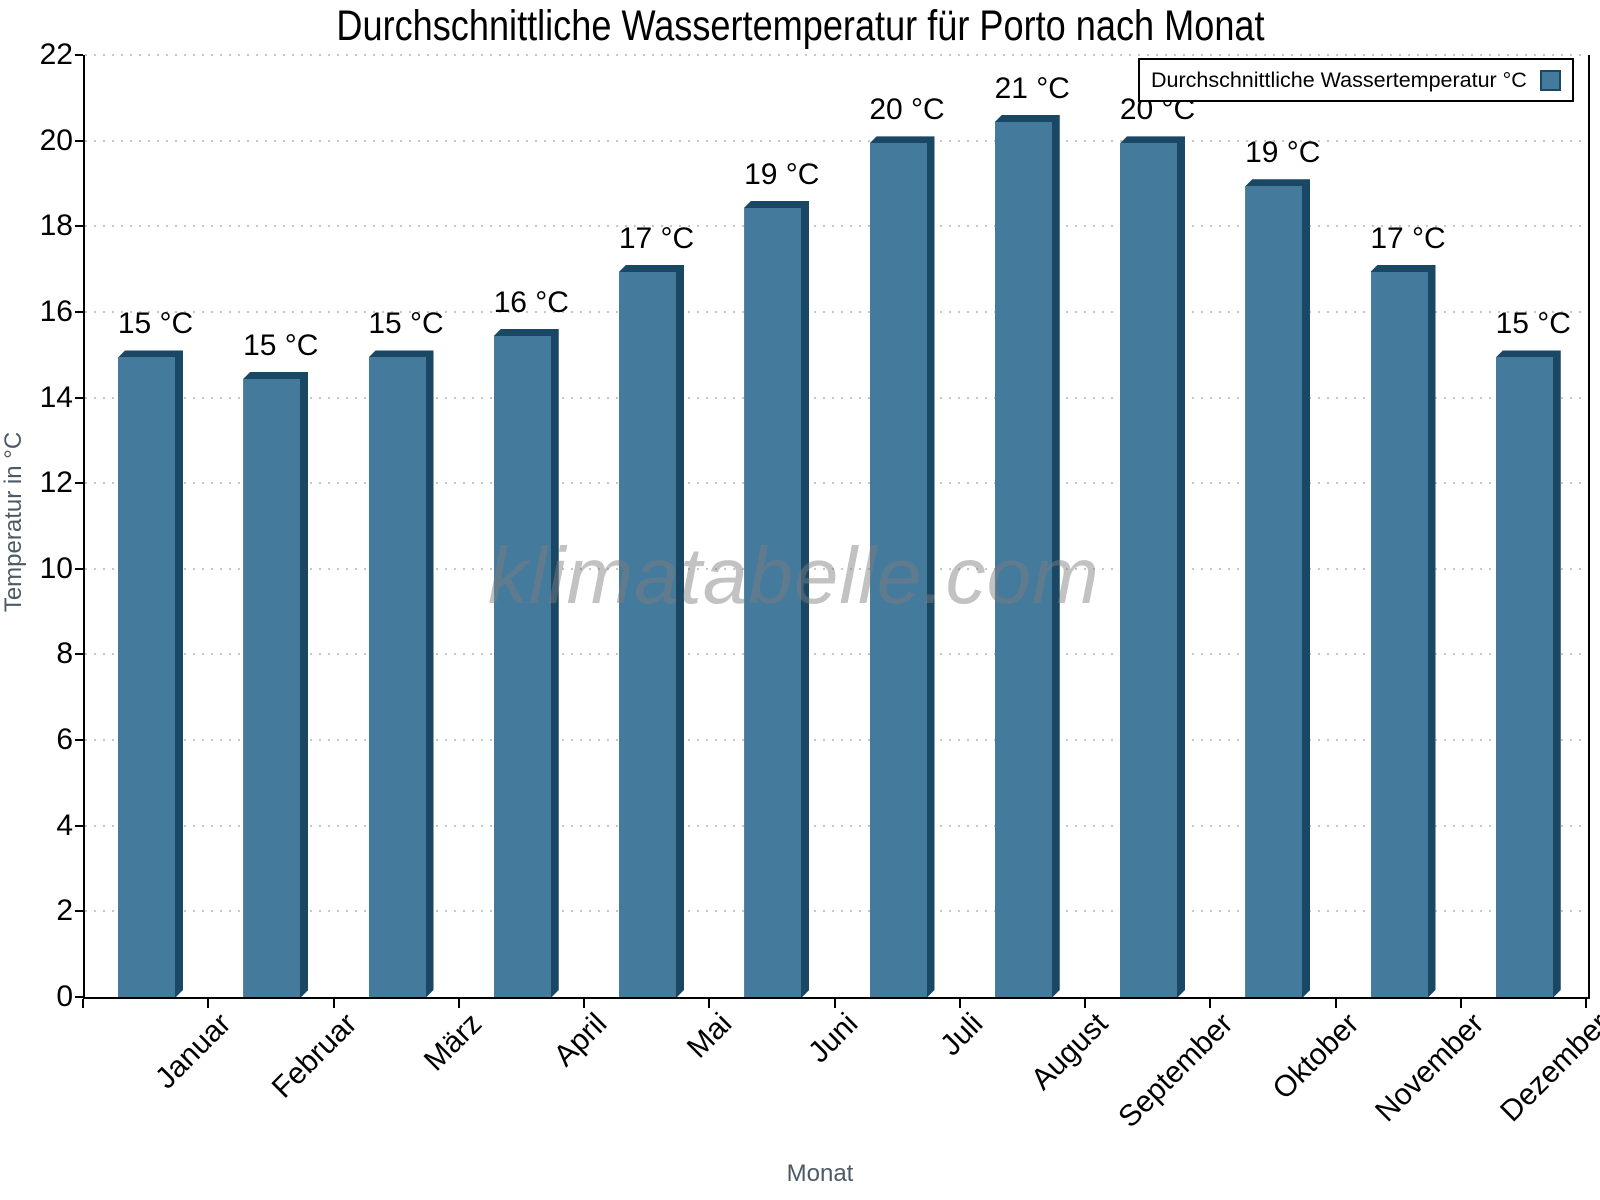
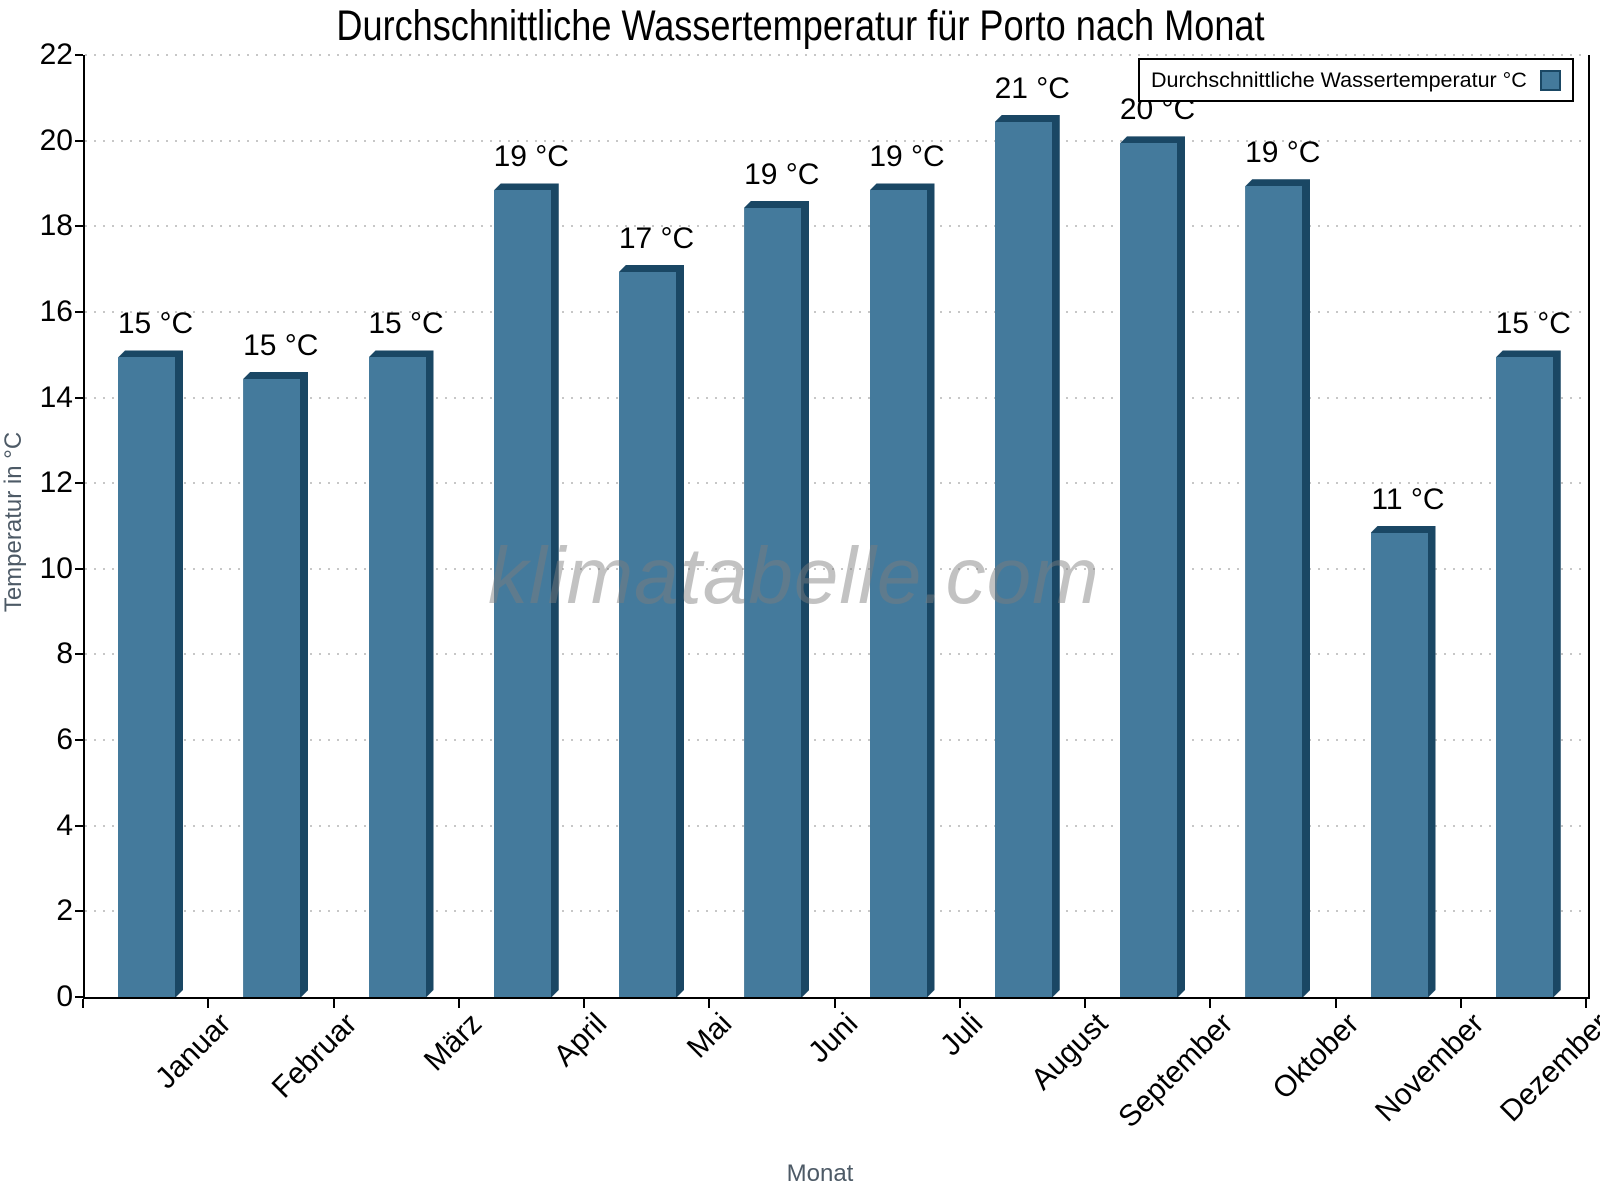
April: 16 -> 19
Juli: 20 -> 19
November: 17 -> 11
